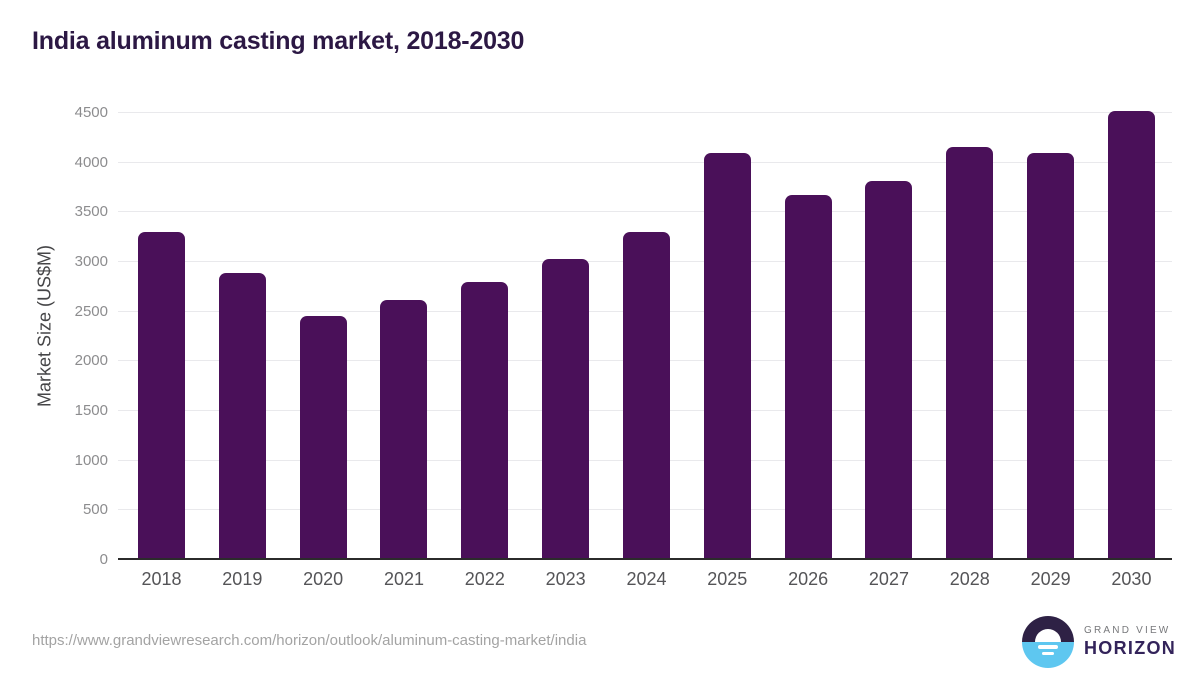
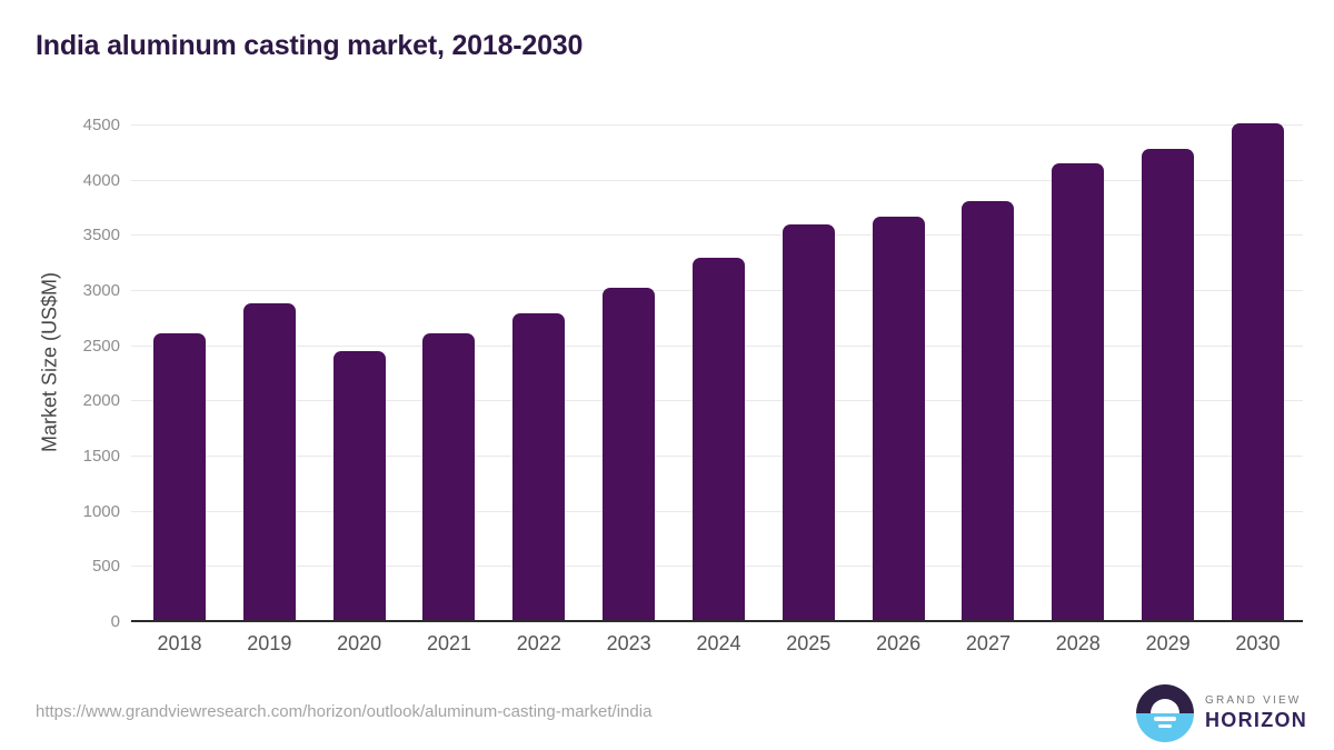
2018: 3300 -> 2600
2025: 4100 -> 3600
2029: 4100 -> 4300
